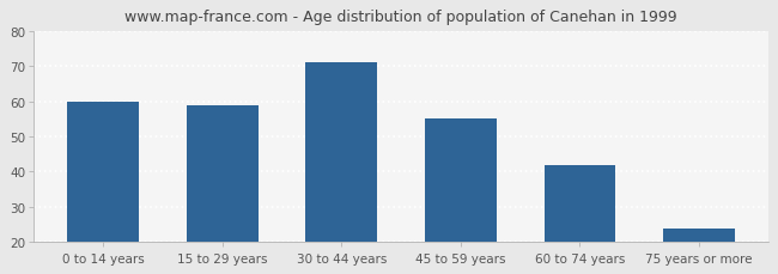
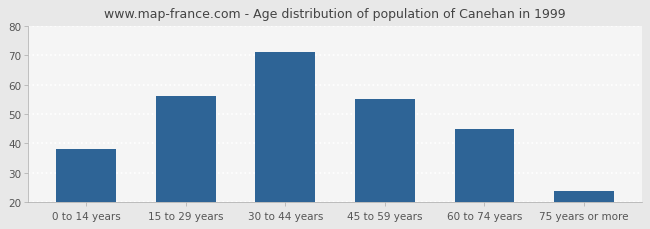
0 to 14 years: 60 -> 38
15 to 29 years: 59 -> 56
60 to 74 years: 42 -> 45
